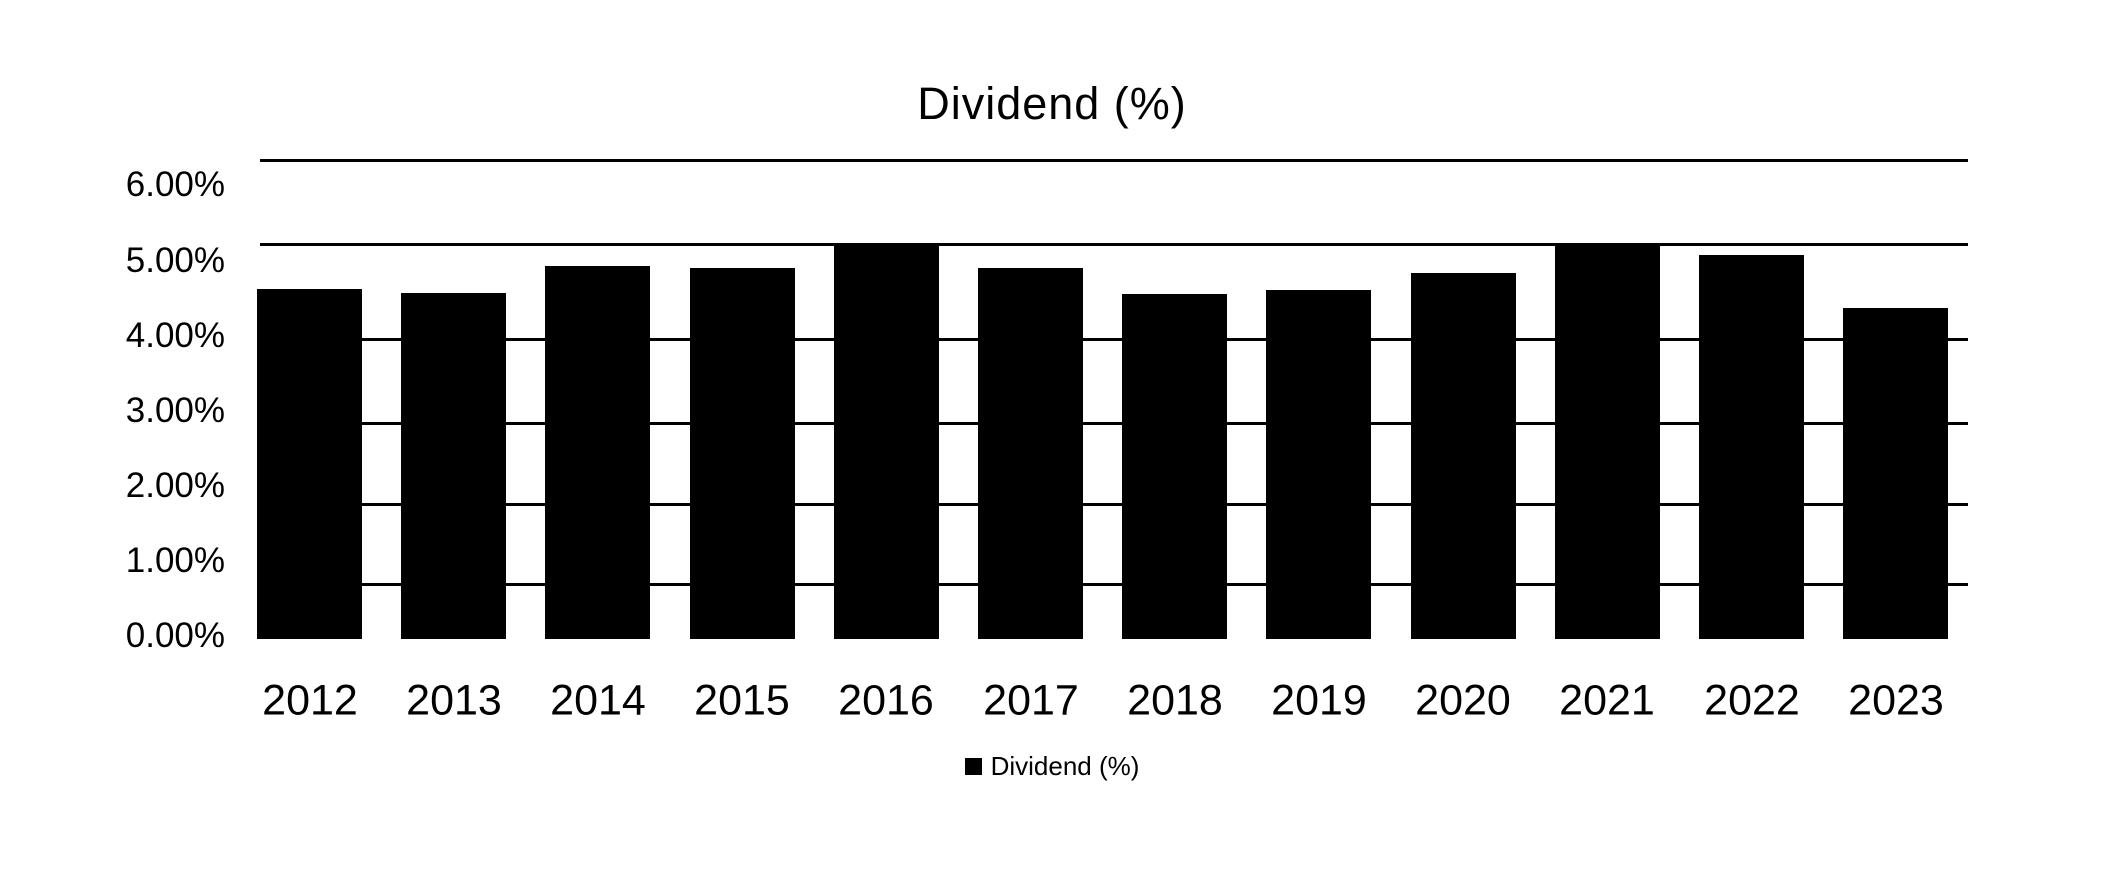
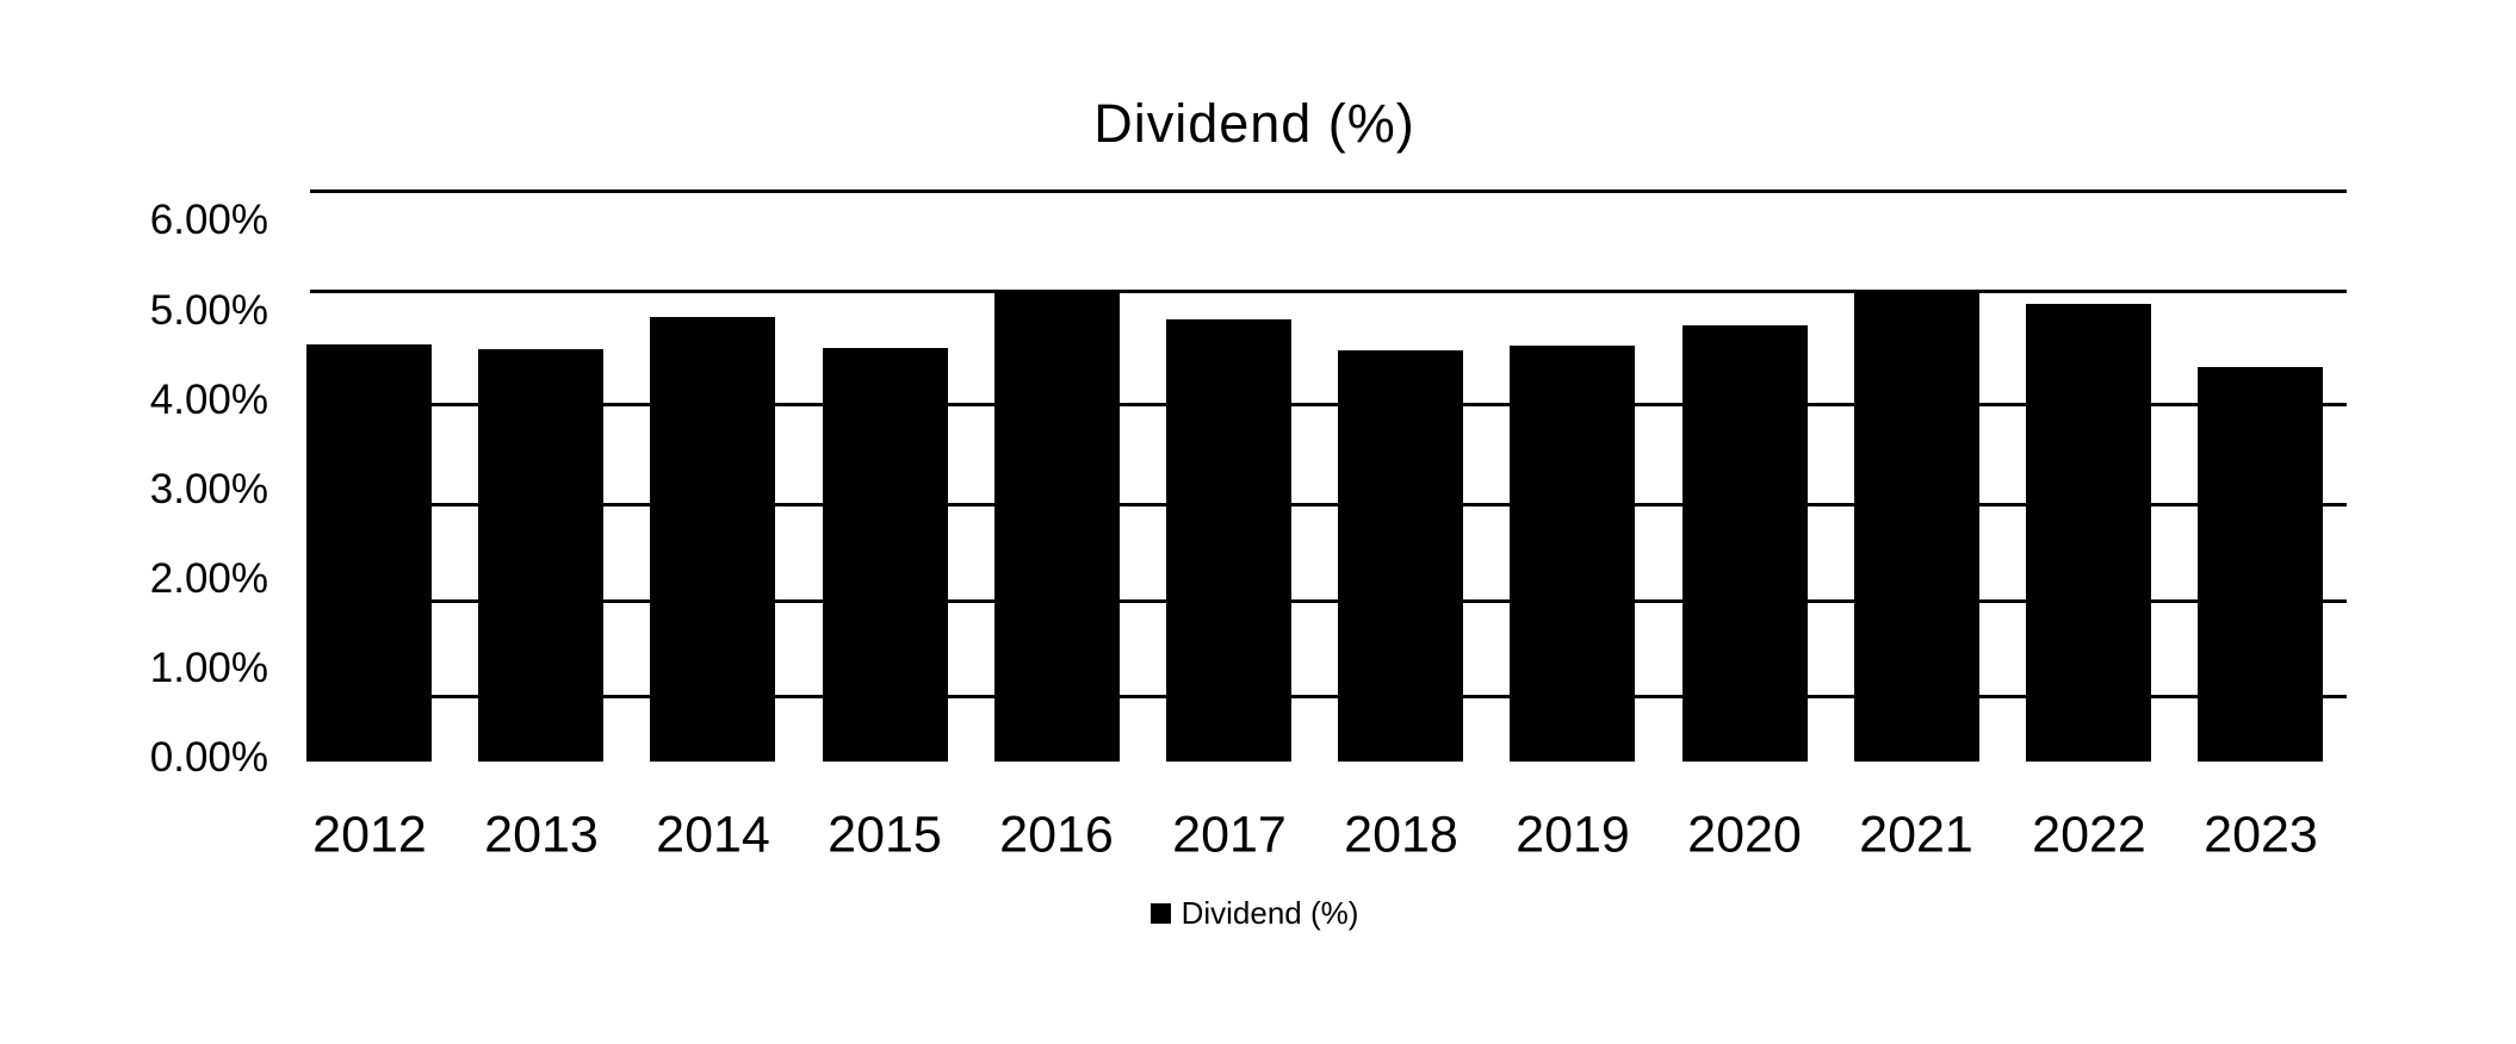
2015: 4.9% -> 4.6%
